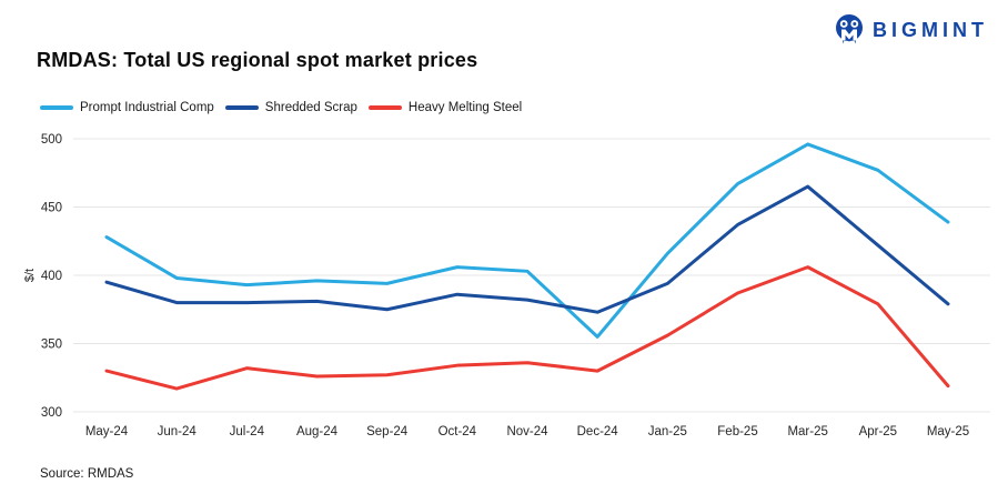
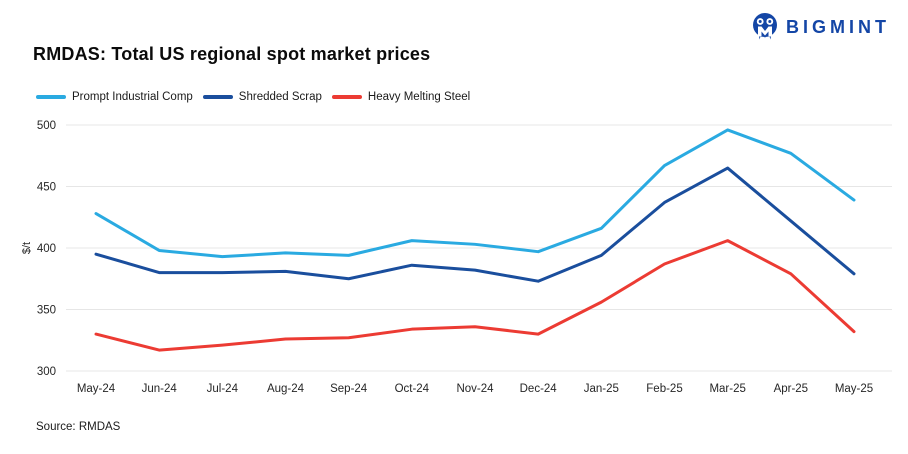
Heavy Melting Steel/Jul-24: 332 -> 321
Prompt Industrial Comp/Dec-24: 355 -> 397
Heavy Melting Steel/May-25: 319 -> 332
